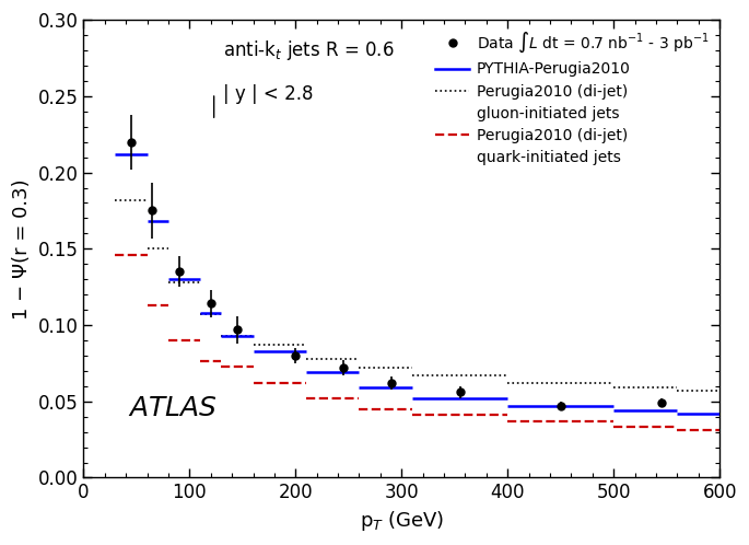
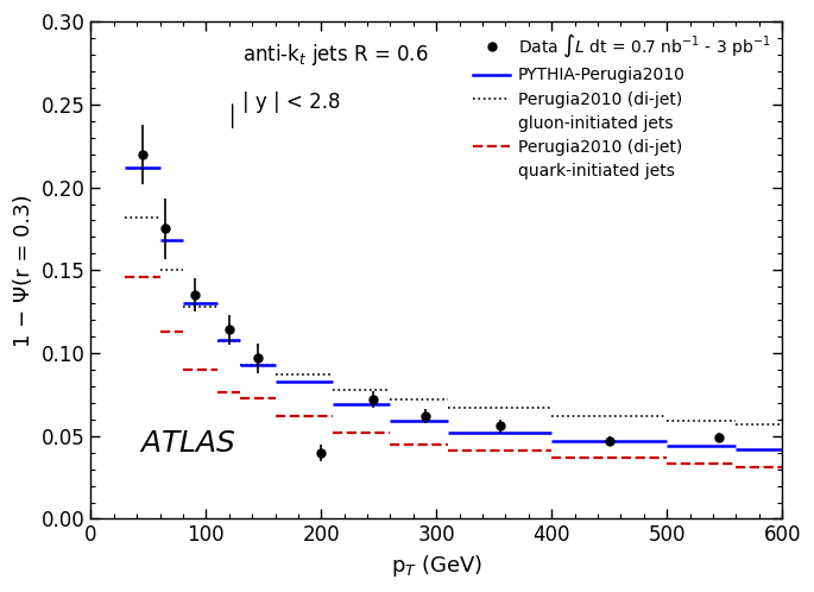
200: 0.080 -> 0.040
